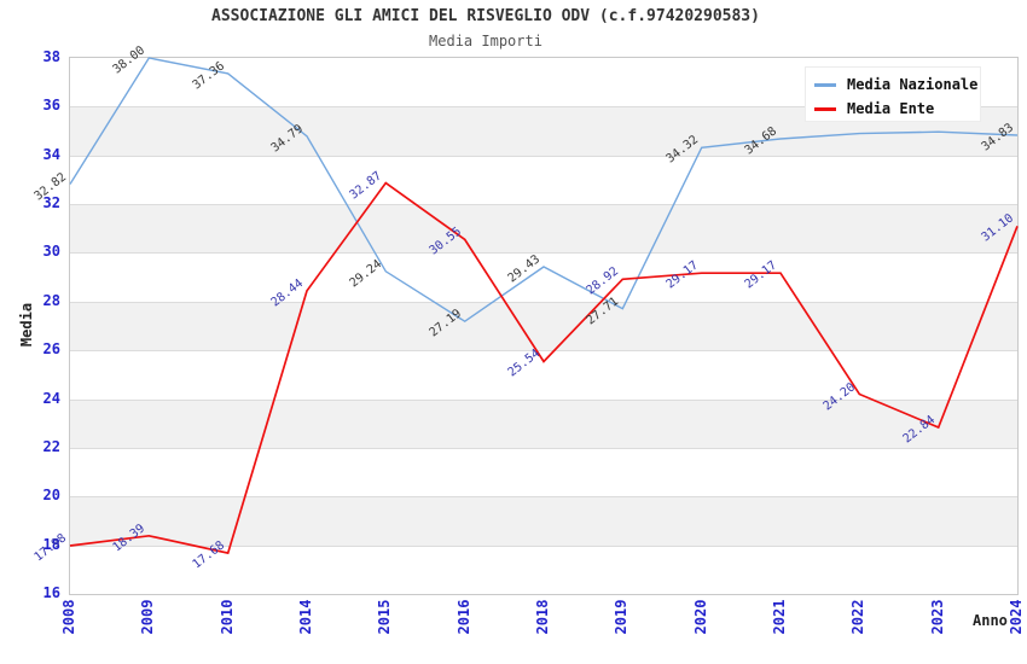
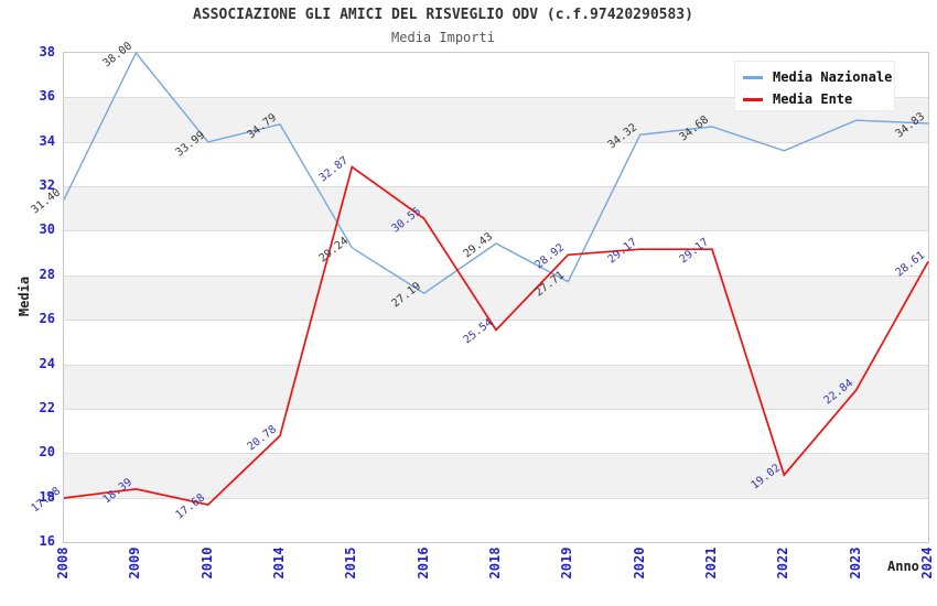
Media Nazionale/2008: 32.82 -> 31.40
Media Nazionale/2010: 37.36 -> 33.99
Media Ente/2014: 28.44 -> 20.78
Media Nazionale/2022: 34.9 -> 33.6
Media Ente/2022: 24.20 -> 19.02
Media Ente/2024: 31.10 -> 28.61
